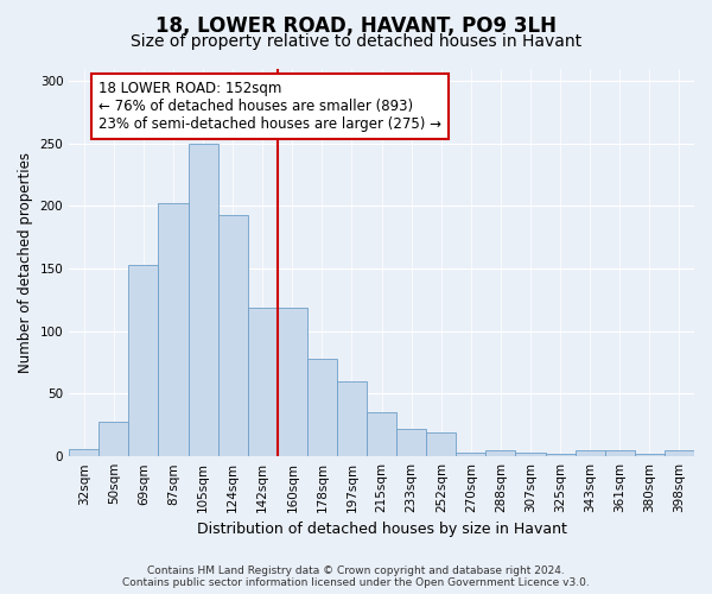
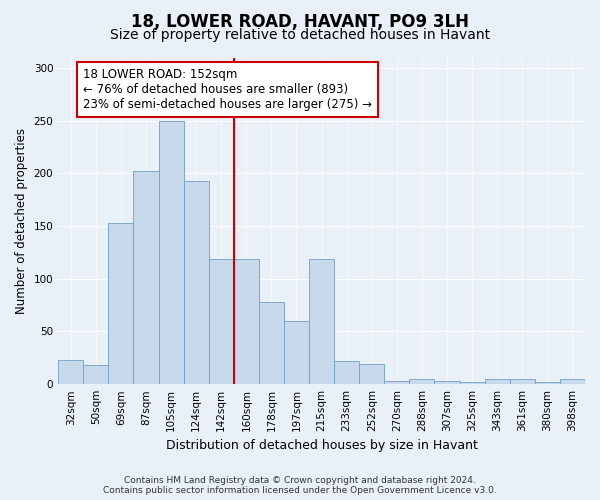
32sqm: 6 -> 23
50sqm: 28 -> 18
215sqm: 35 -> 119
